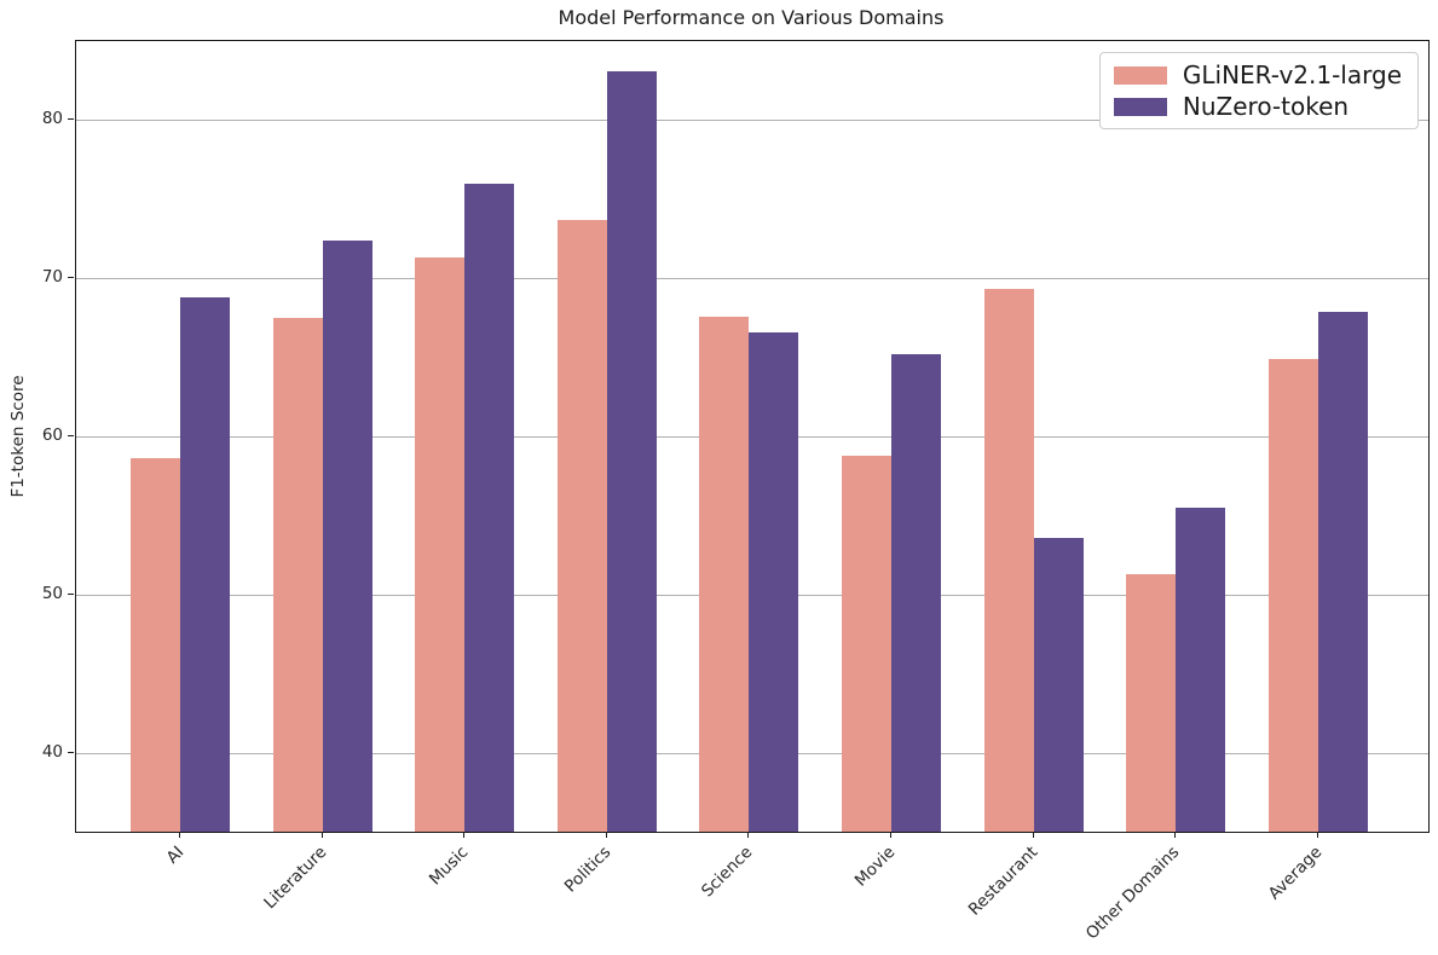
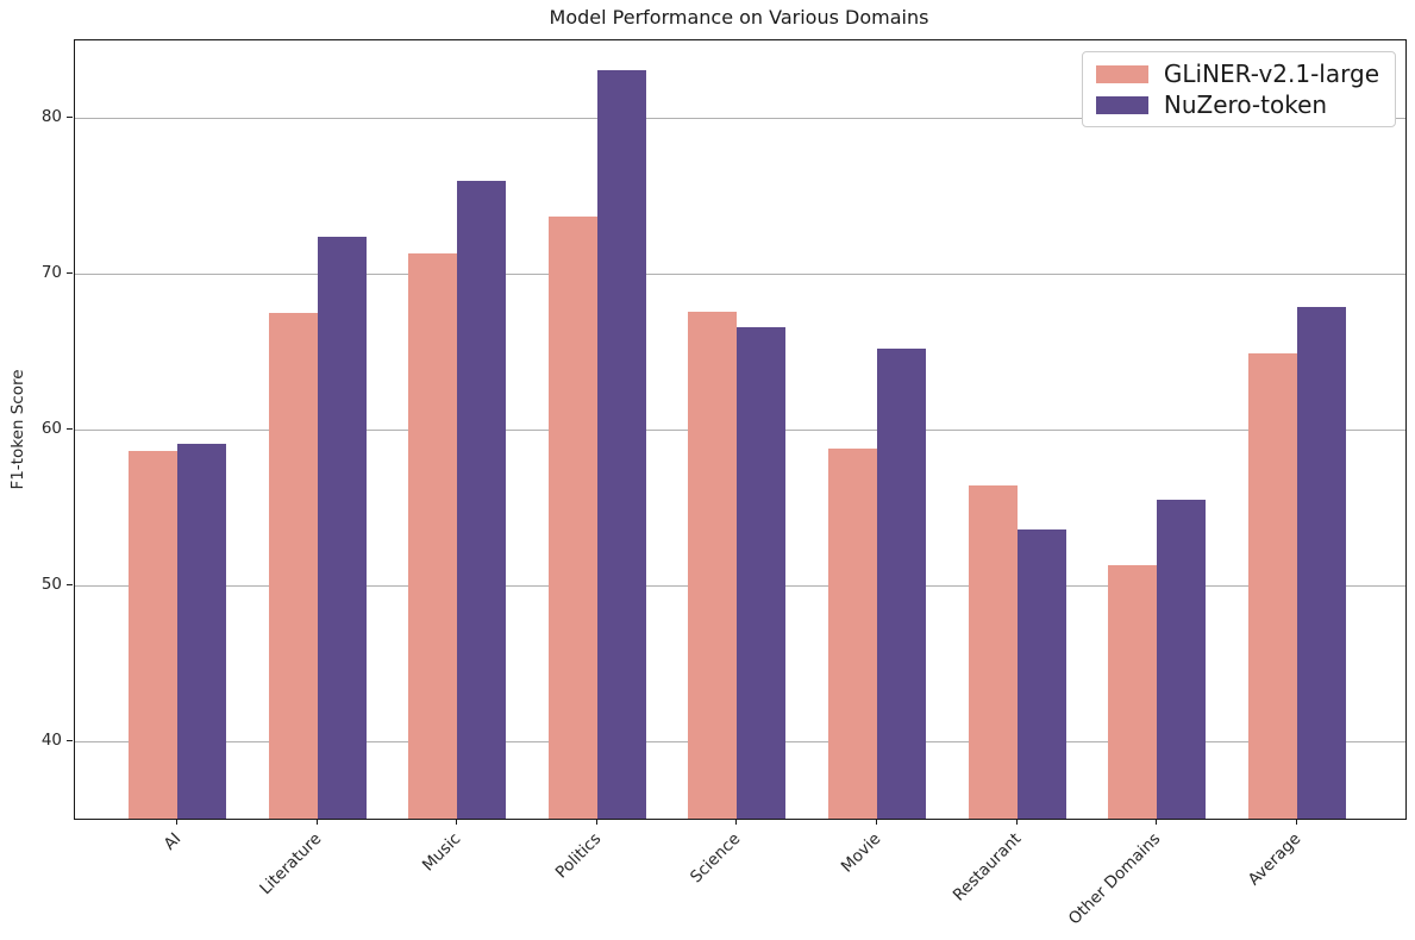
NuZero-token/AI: 68.8 -> 59.1
GLiNER-v2.1-large/Restaurant: 69.3 -> 56.4
